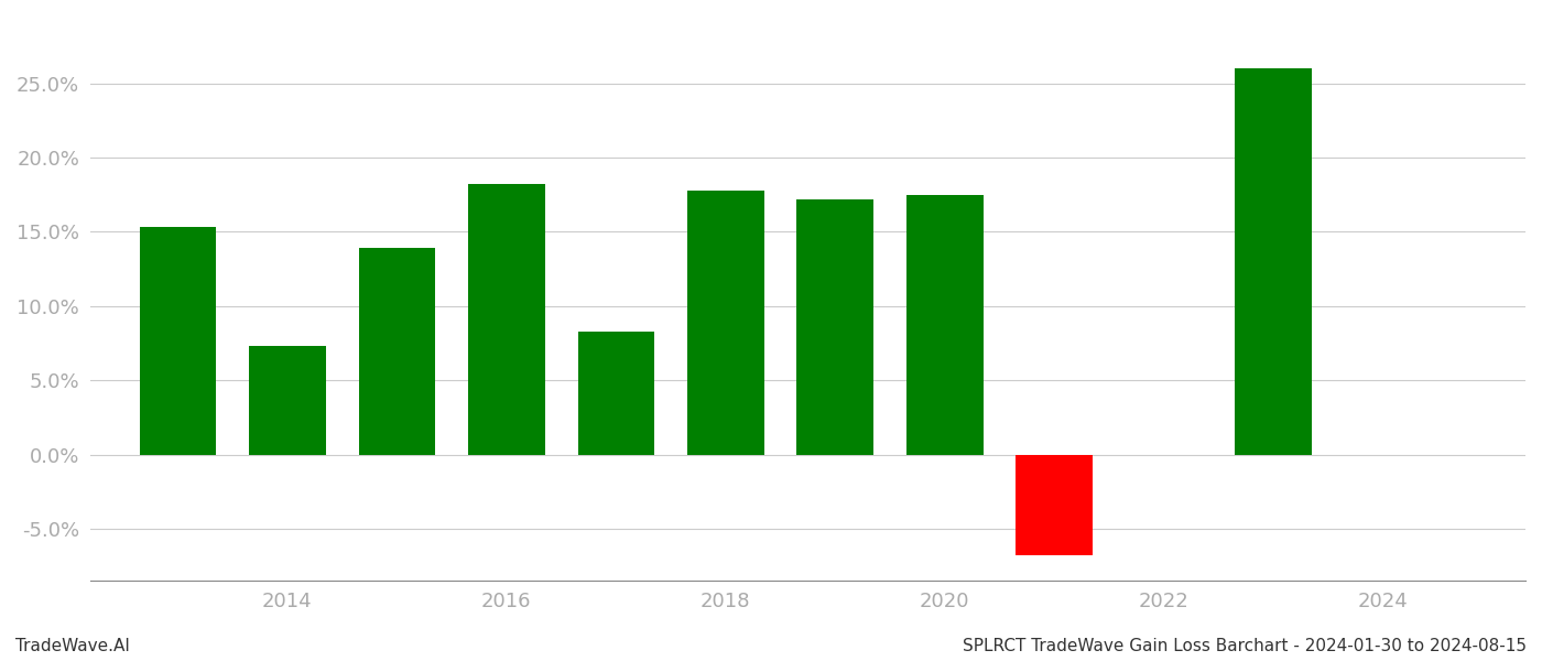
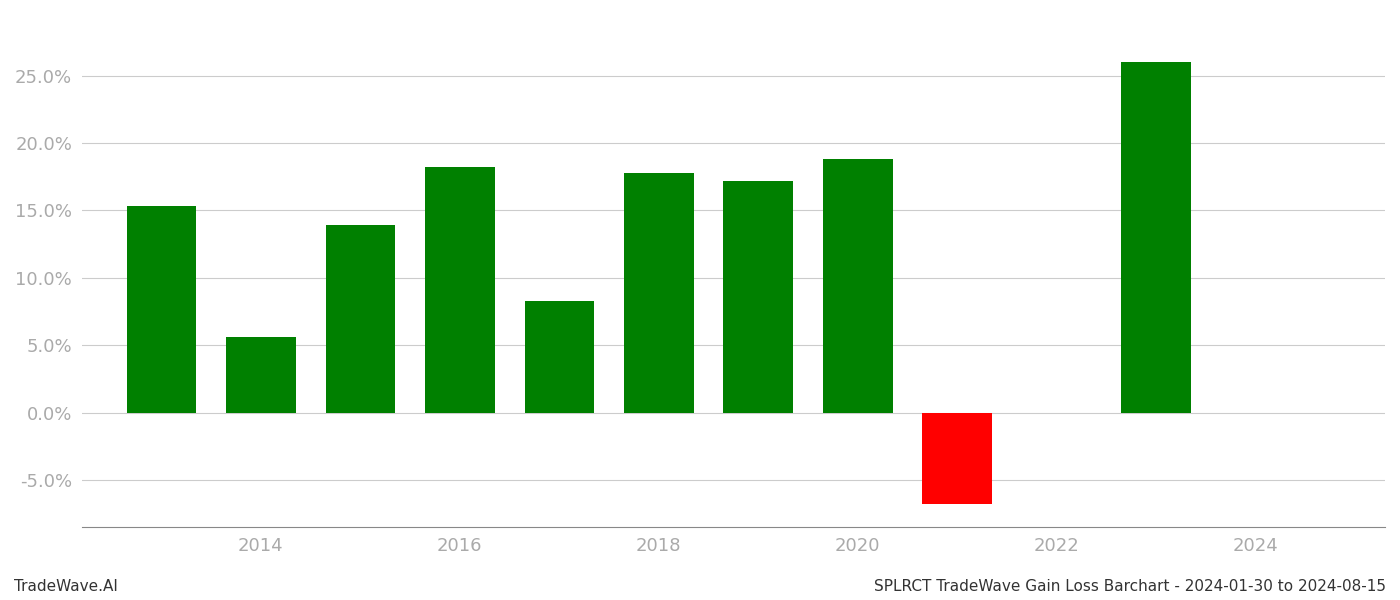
2014: 7.3% -> 5.6%
2020: 17.5% -> 18.8%
